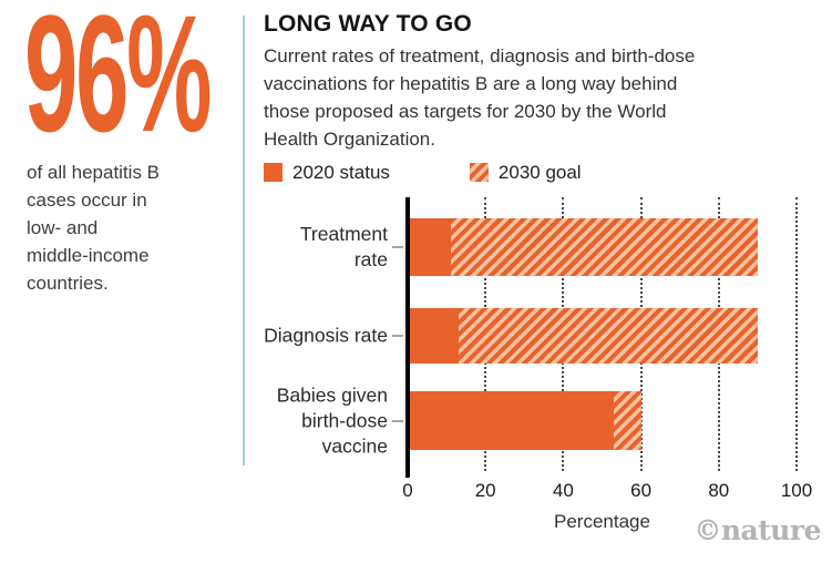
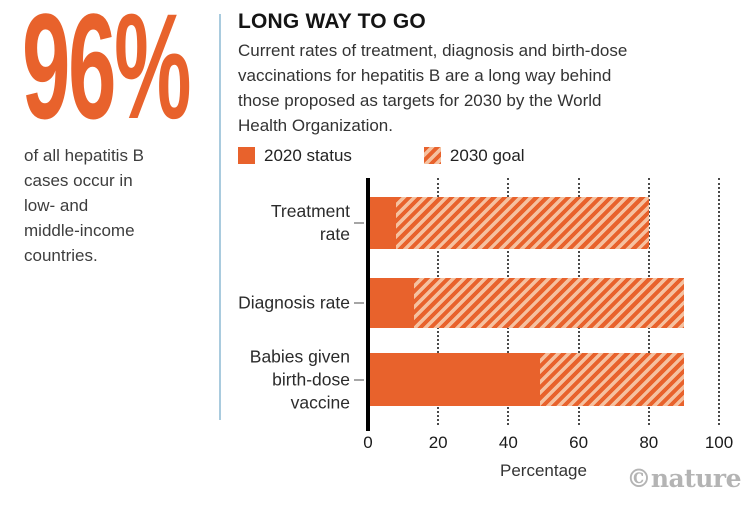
2020 status/Treatment rate: 11 -> 8
2030 goal/Treatment rate: 90 -> 80
2020 status/Babies given birth-dose vaccine: 53 -> 49
2030 goal/Babies given birth-dose vaccine: 60 -> 90
